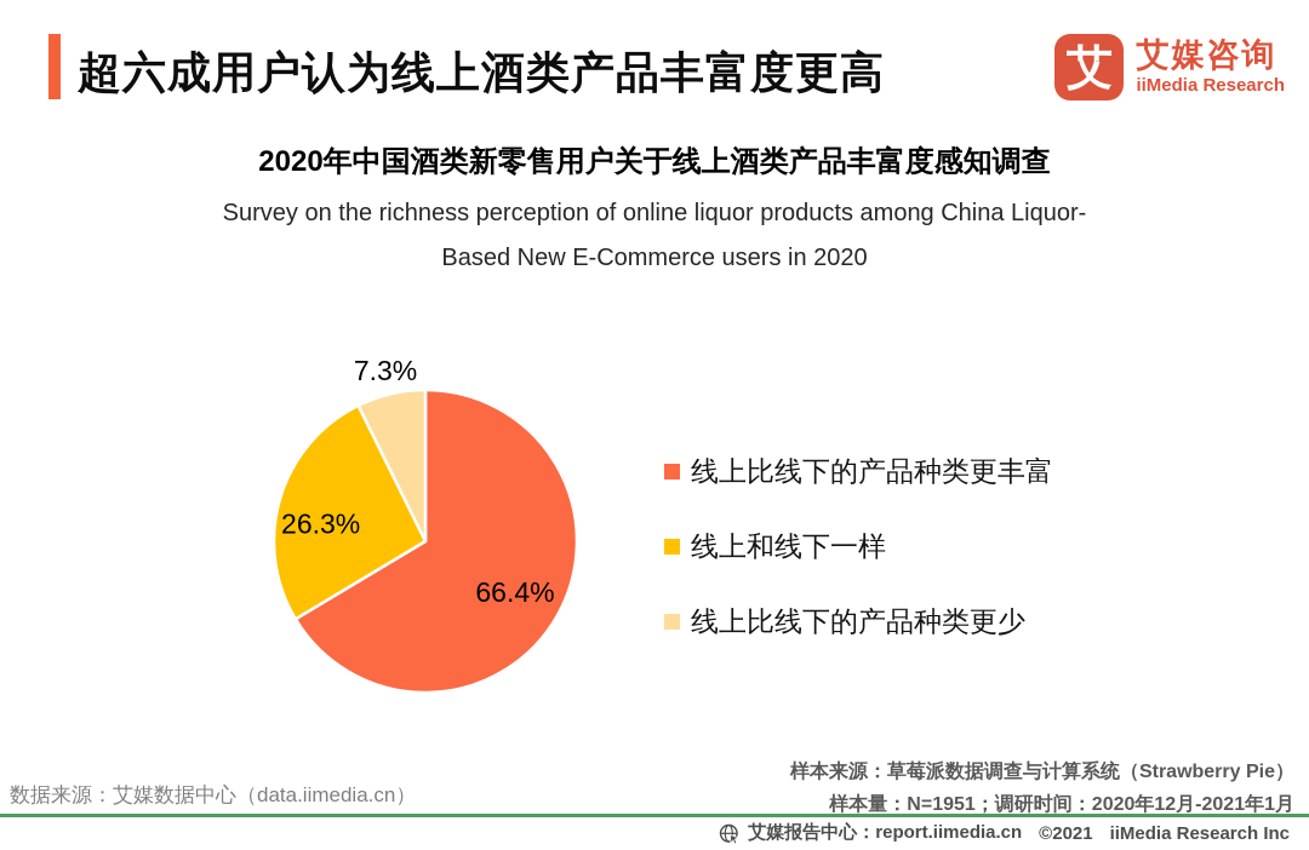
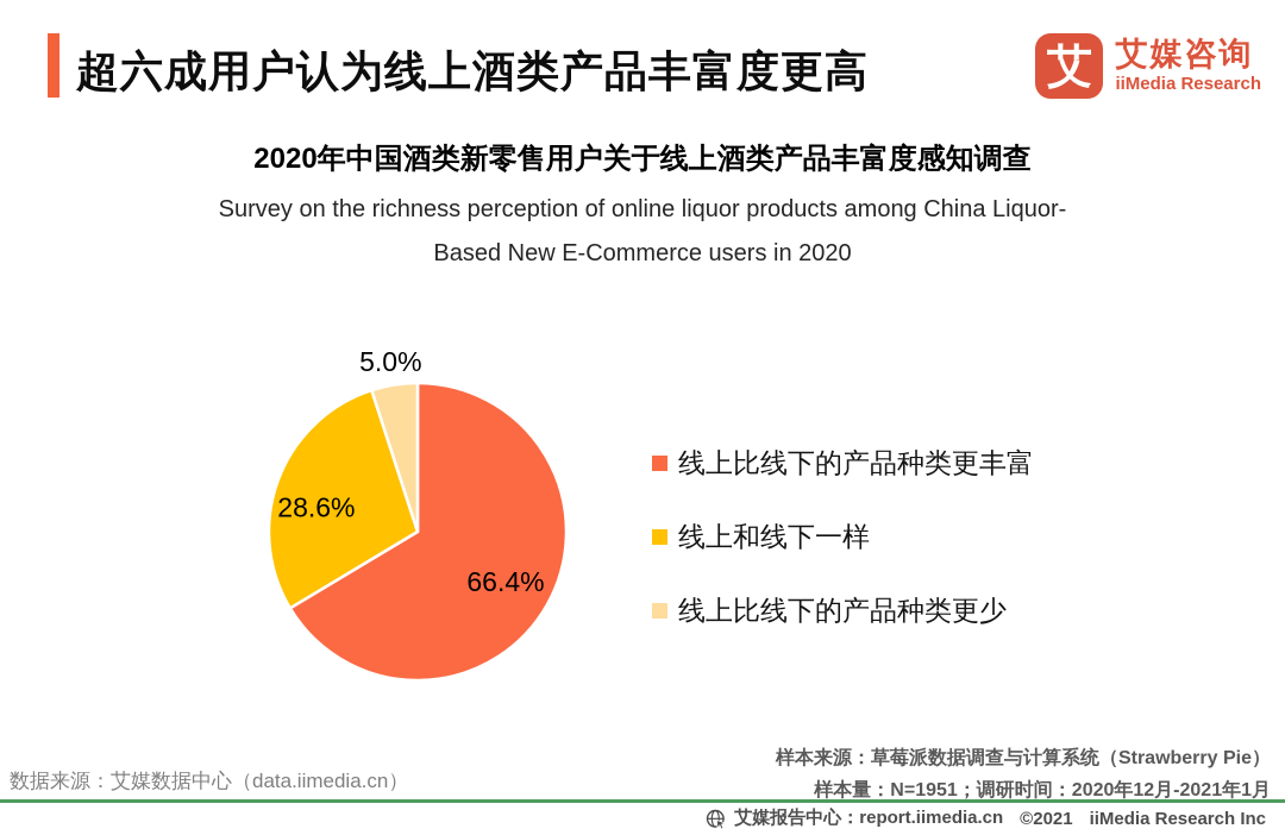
线上和线下一样: 26.3% -> 28.6%
线上比线下的产品种类更少: 7.3% -> 5.0%
